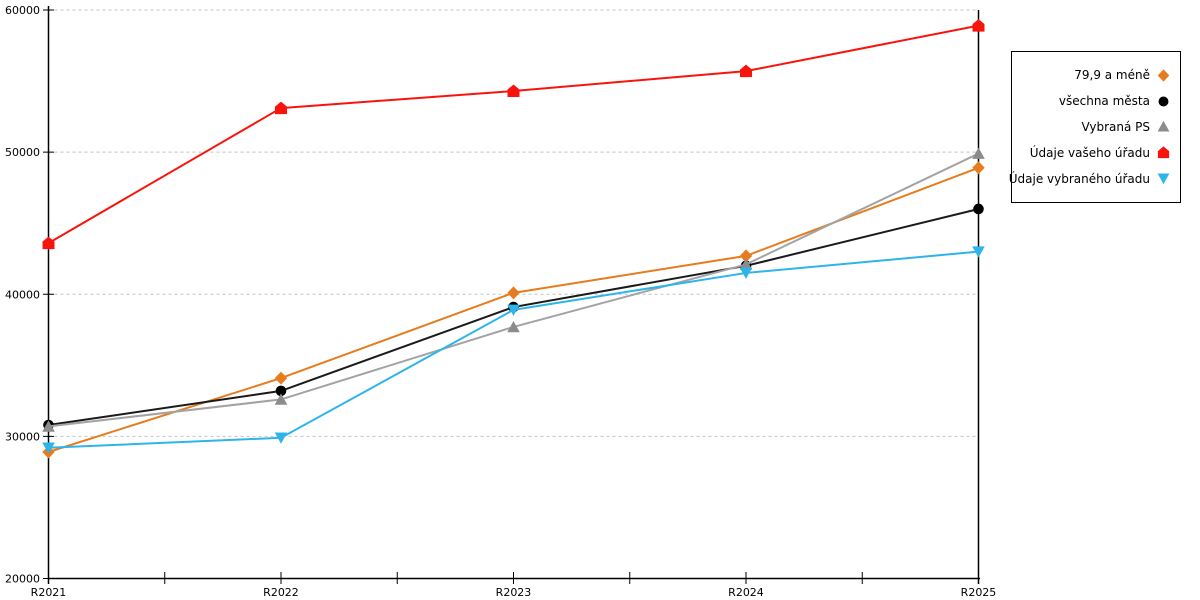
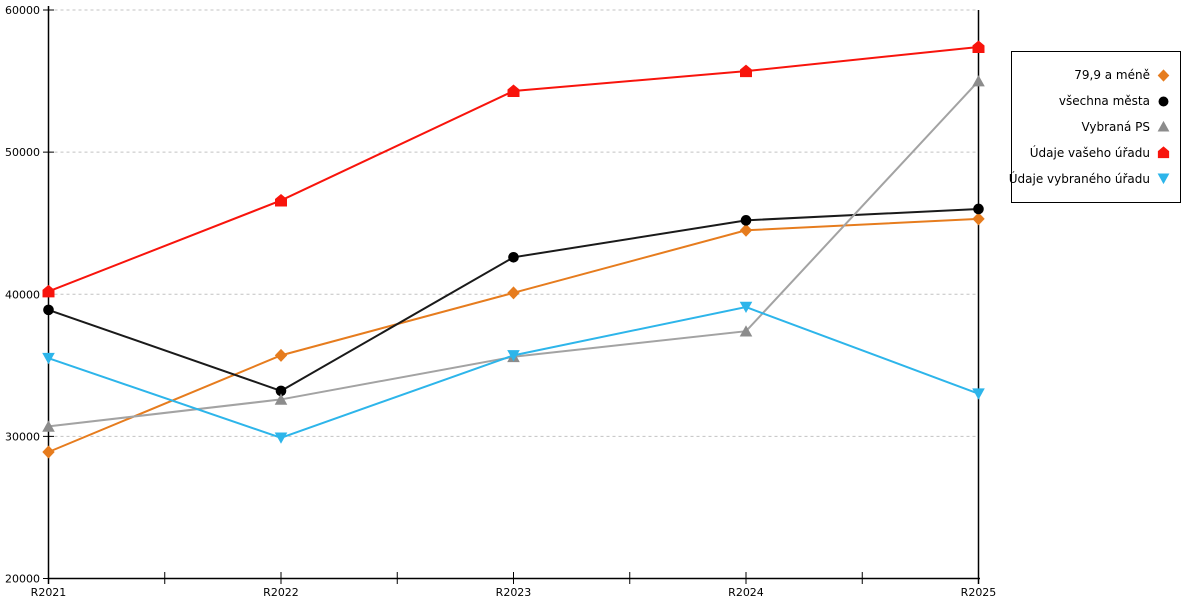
všechna města/R2021: 30800 -> 38900
Údaje vašeho úřadu/R2021: 43600 -> 40200
Údaje vybraného úřadu/R2021: 29200 -> 35500
79,9 a méně/R2022: 34100 -> 35700
Údaje vašeho úřadu/R2022: 53100 -> 46600
všechna města/R2023: 39100 -> 42600
Vybraná PS/R2023: 37700 -> 35600
Údaje vybraného úřadu/R2023: 38900 -> 35700
79,9 a méně/R2024: 42700 -> 44500
všechna města/R2024: 42000 -> 45200
Vybraná PS/R2024: 42100 -> 37400
Údaje vybraného úřadu/R2024: 41500 -> 39100
79,9 a méně/R2025: 48900 -> 45300
Vybraná PS/R2025: 49900 -> 55000
Údaje vašeho úřadu/R2025: 58900 -> 57400
Údaje vybraného úřadu/R2025: 43000 -> 33000
